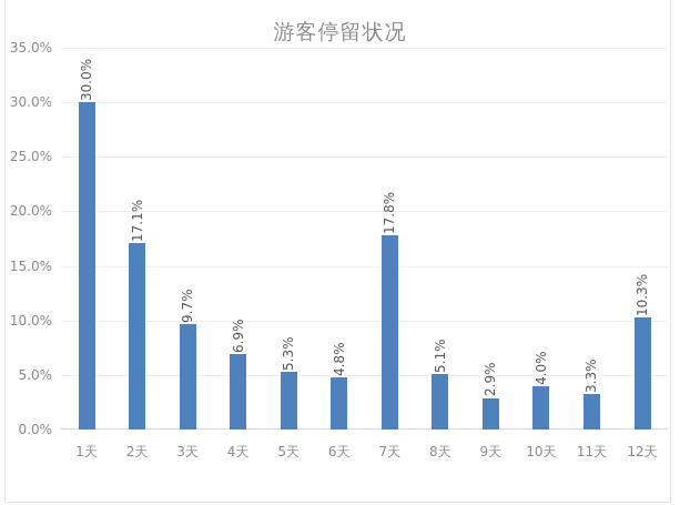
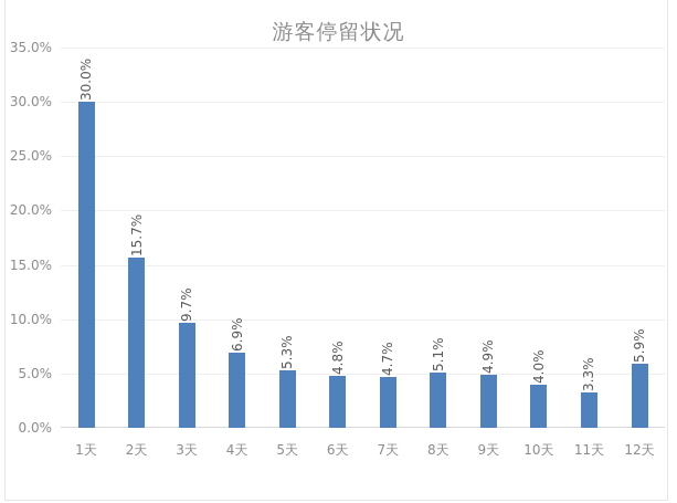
2天: 17.1% -> 15.7%
7天: 17.8% -> 4.7%
9天: 2.9% -> 4.9%
12天: 10.3% -> 5.9%
